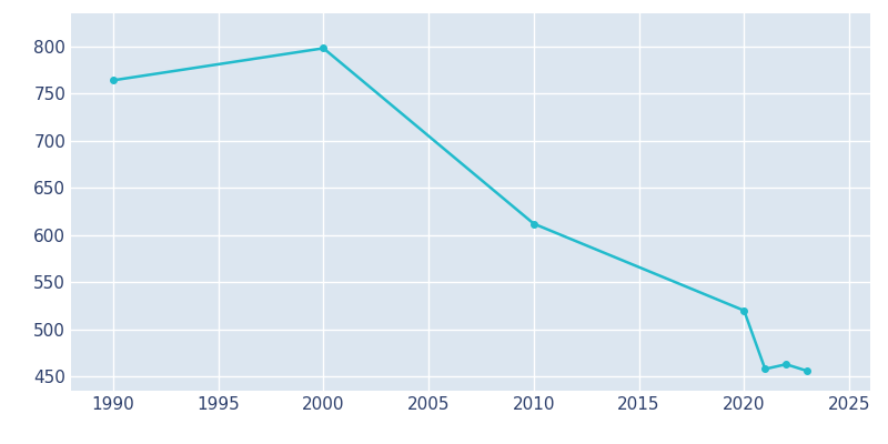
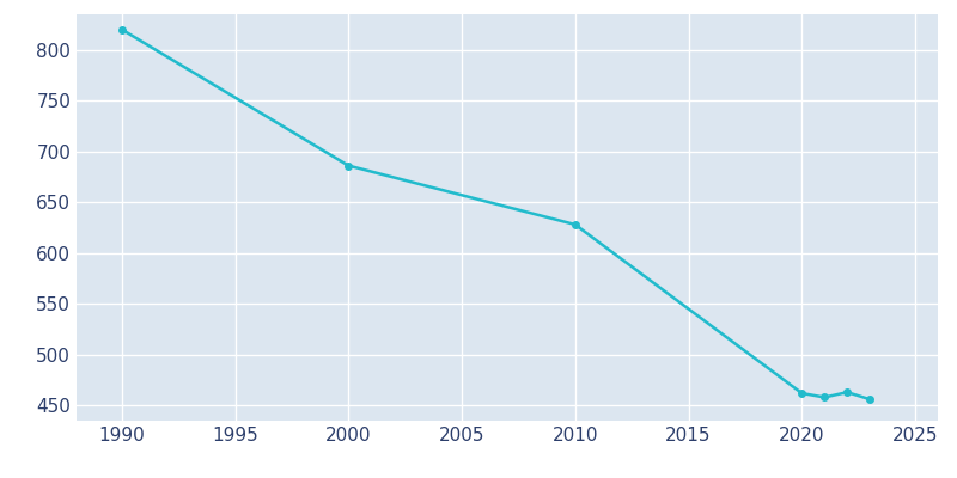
1990: 764 -> 820
2000: 798 -> 686
2010: 612 -> 628
2020: 520 -> 462
